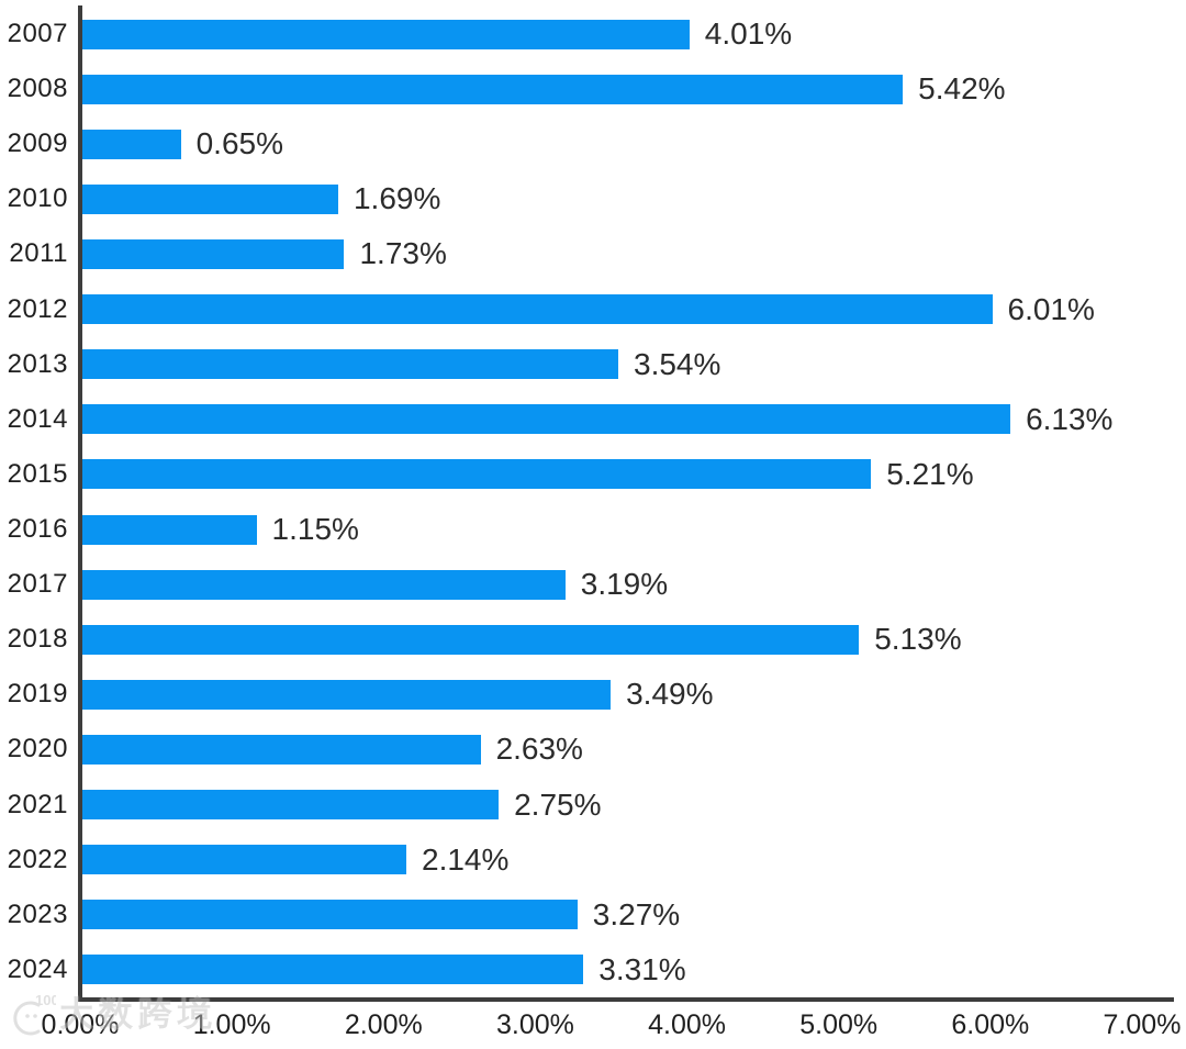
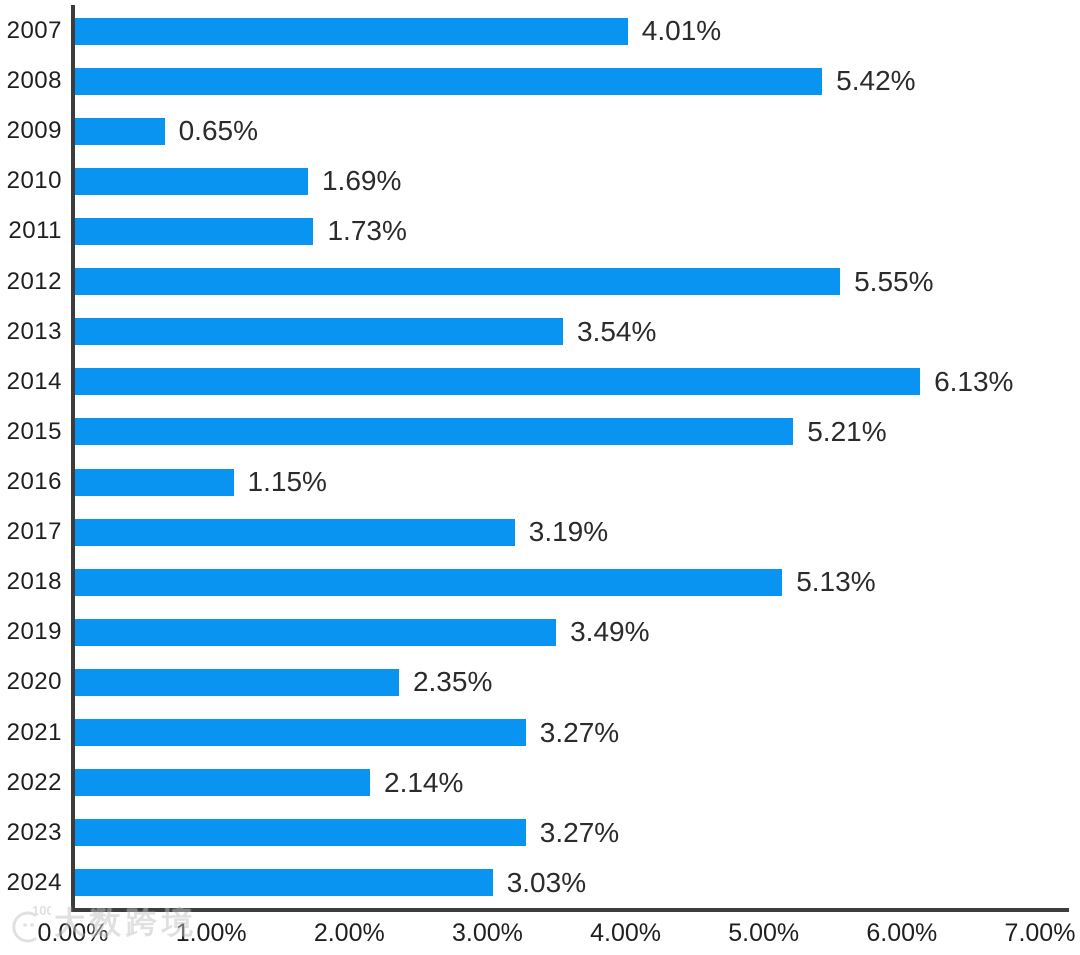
2012: 6.01% -> 5.55%
2020: 2.63% -> 2.35%
2021: 2.75% -> 3.27%
2024: 3.31% -> 3.03%
